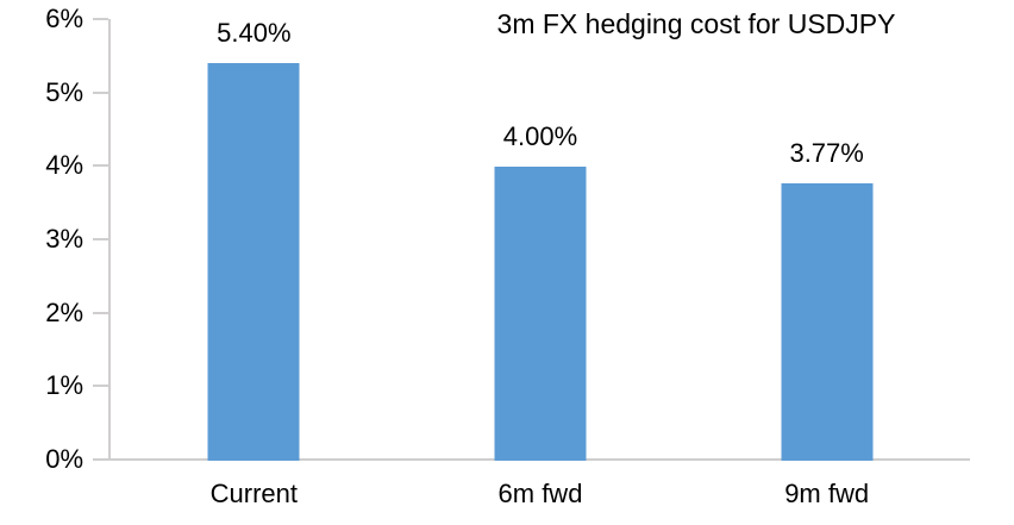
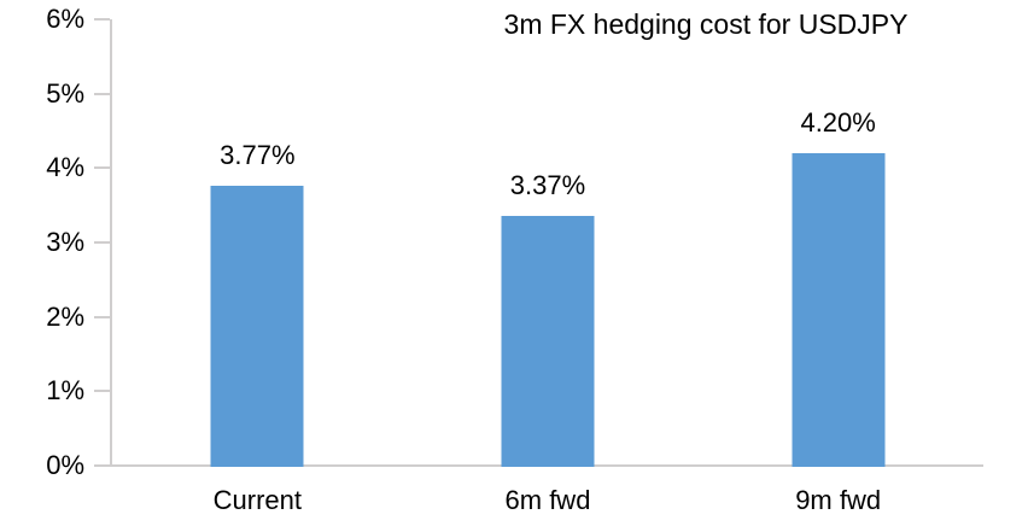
Current: 5.40% -> 3.77%
6m fwd: 4.00% -> 3.37%
9m fwd: 3.77% -> 4.20%
